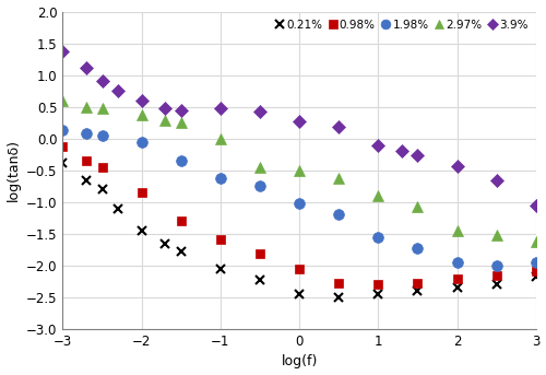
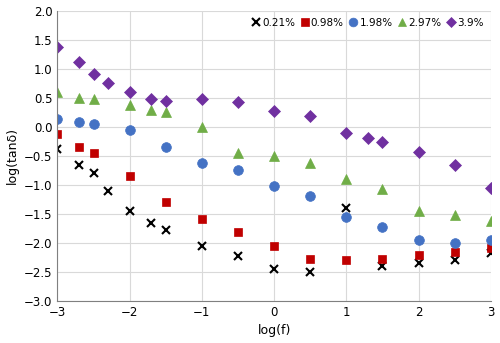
0.21%/1: -2.45 -> -1.40
